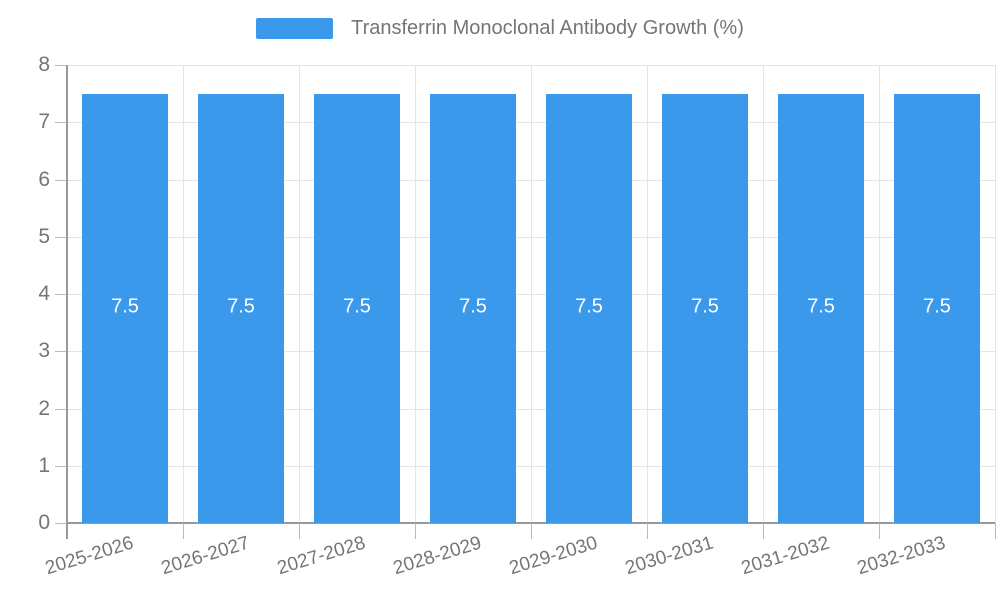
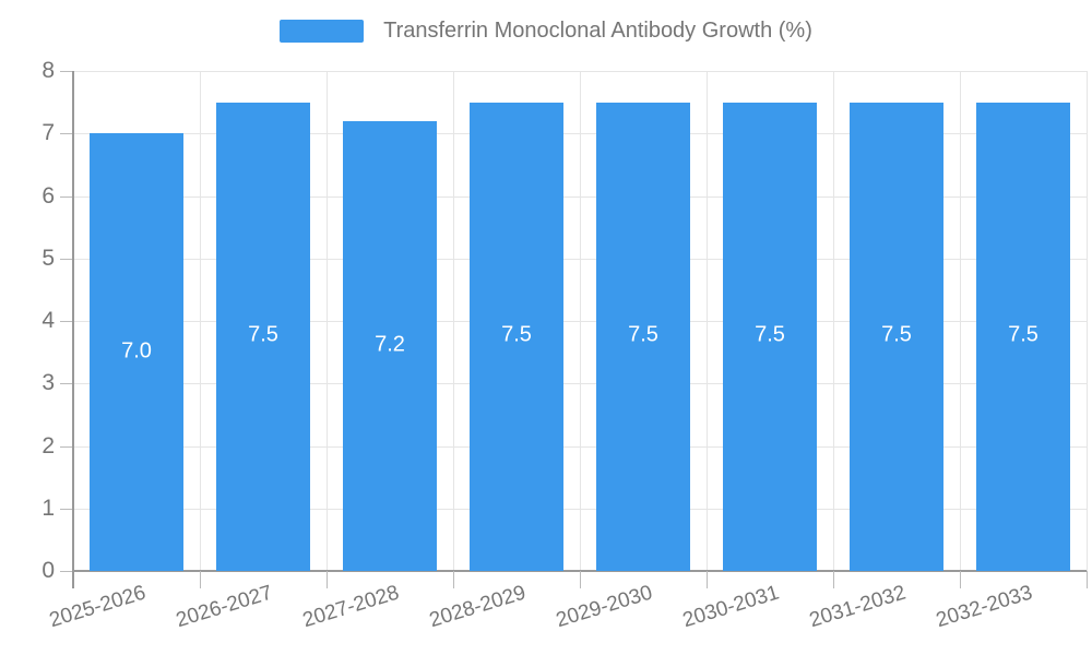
2025-2026: 7.5 -> 7.0
2027-2028: 7.5 -> 7.2
